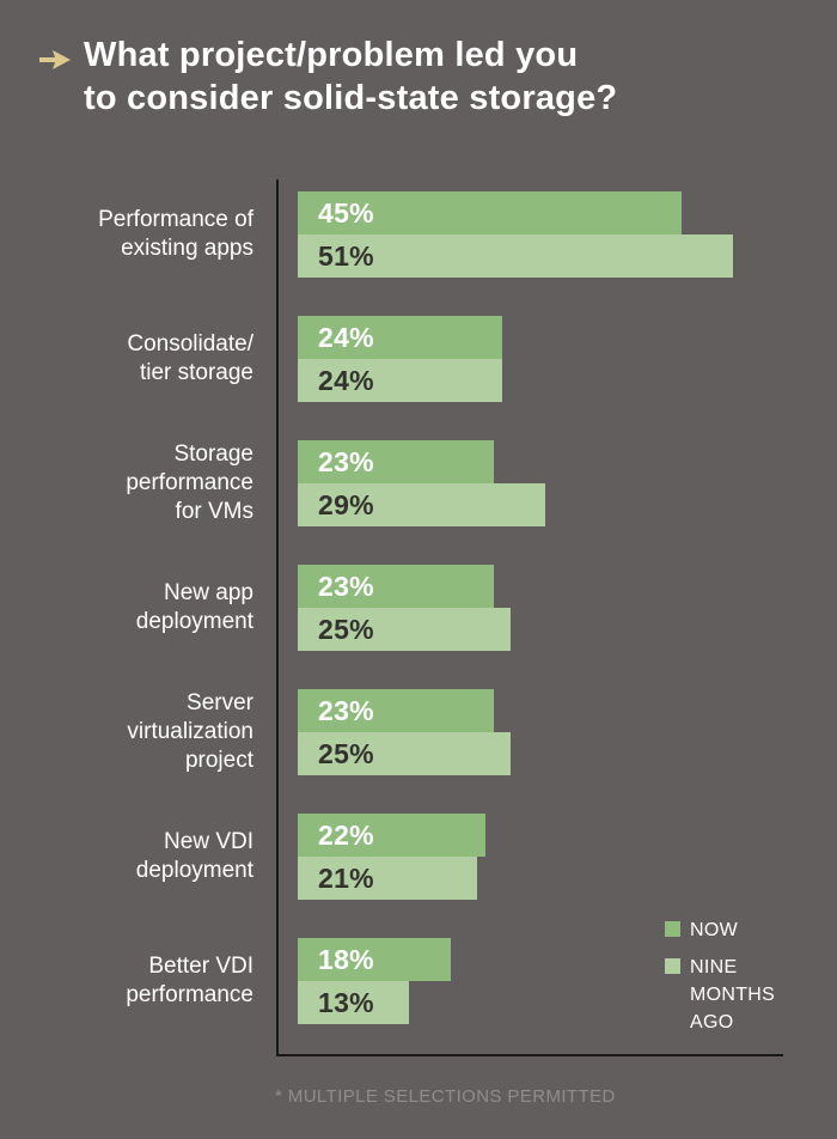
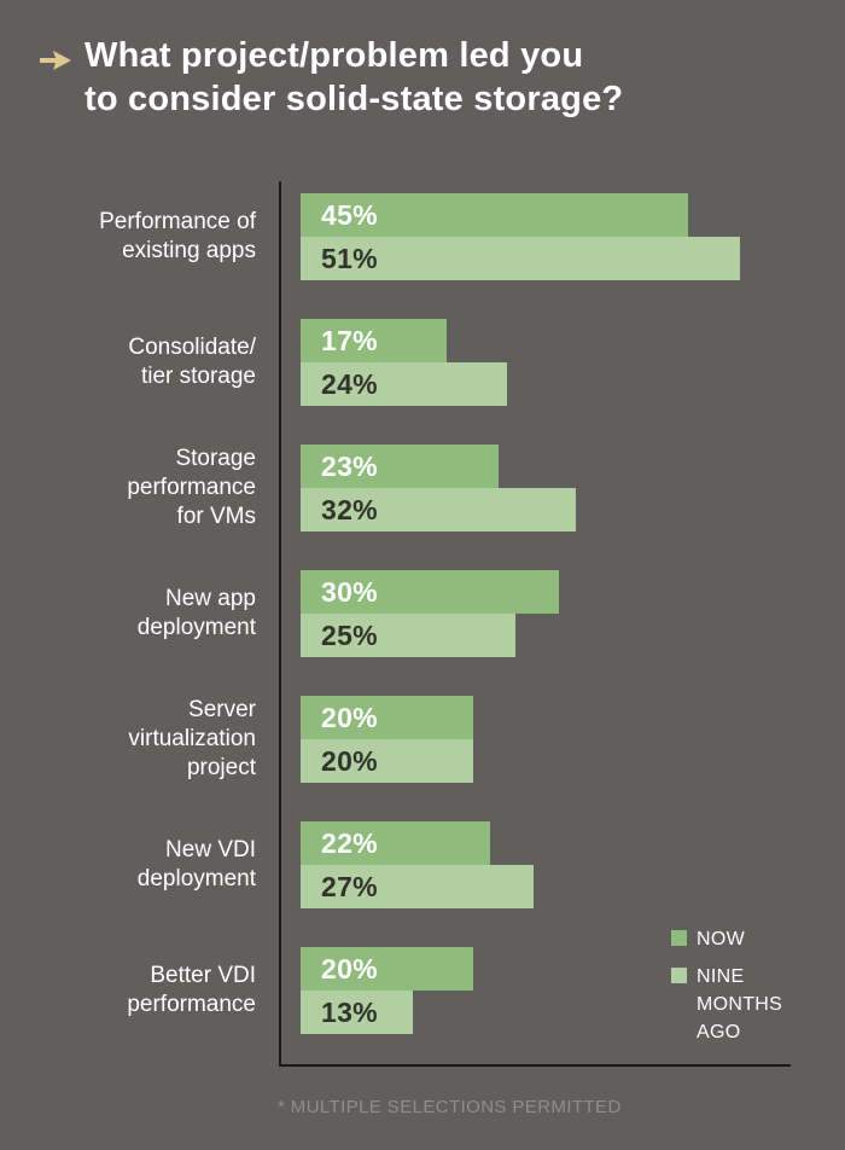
NOW/Consolidate/ tier storage: 24% -> 17%
NINE MONTHS AGO/Storage performance for VMs: 29% -> 32%
NOW/New app deployment: 23% -> 30%
NOW/Server virtualization project: 23% -> 20%
NINE MONTHS AGO/Server virtualization project: 25% -> 20%
NINE MONTHS AGO/New VDI deployment: 21% -> 27%
NOW/Better VDI performance: 18% -> 20%
